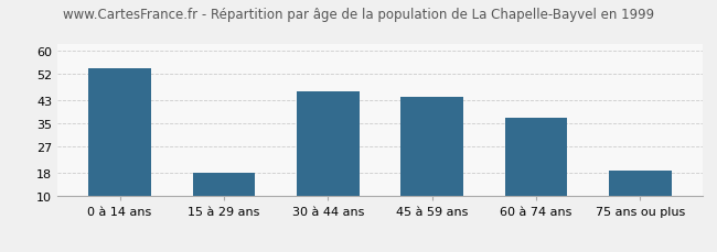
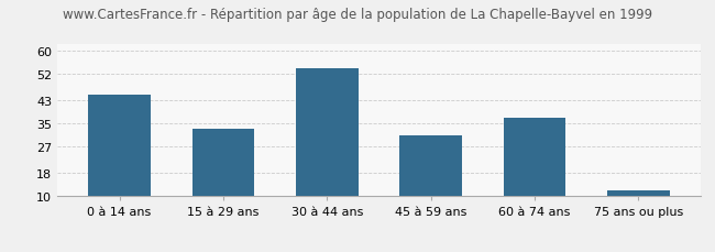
0 à 14 ans: 54 -> 45
15 à 29 ans: 18 -> 33
30 à 44 ans: 46 -> 54
45 à 59 ans: 44 -> 31
75 ans ou plus: 19 -> 12
